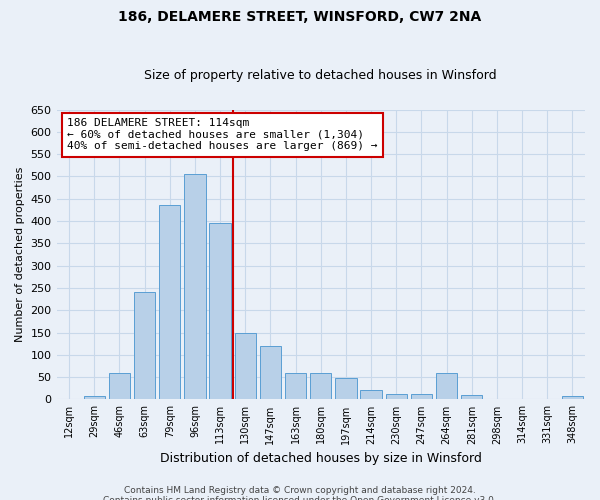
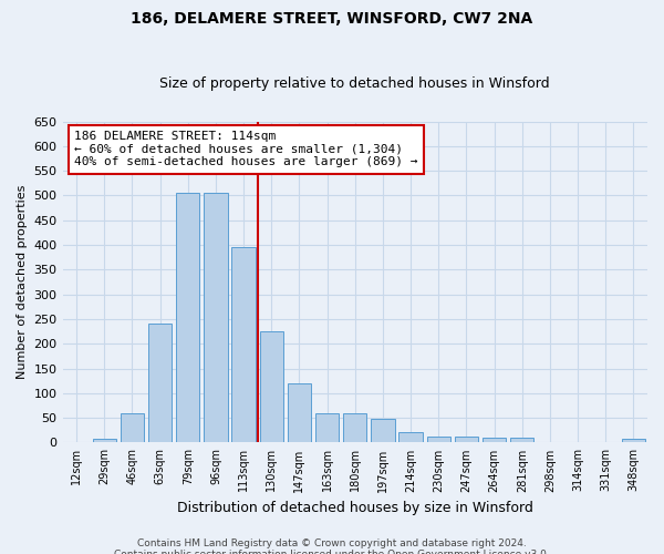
79sqm: 435 -> 505
130sqm: 150 -> 225
264sqm: 60 -> 10
